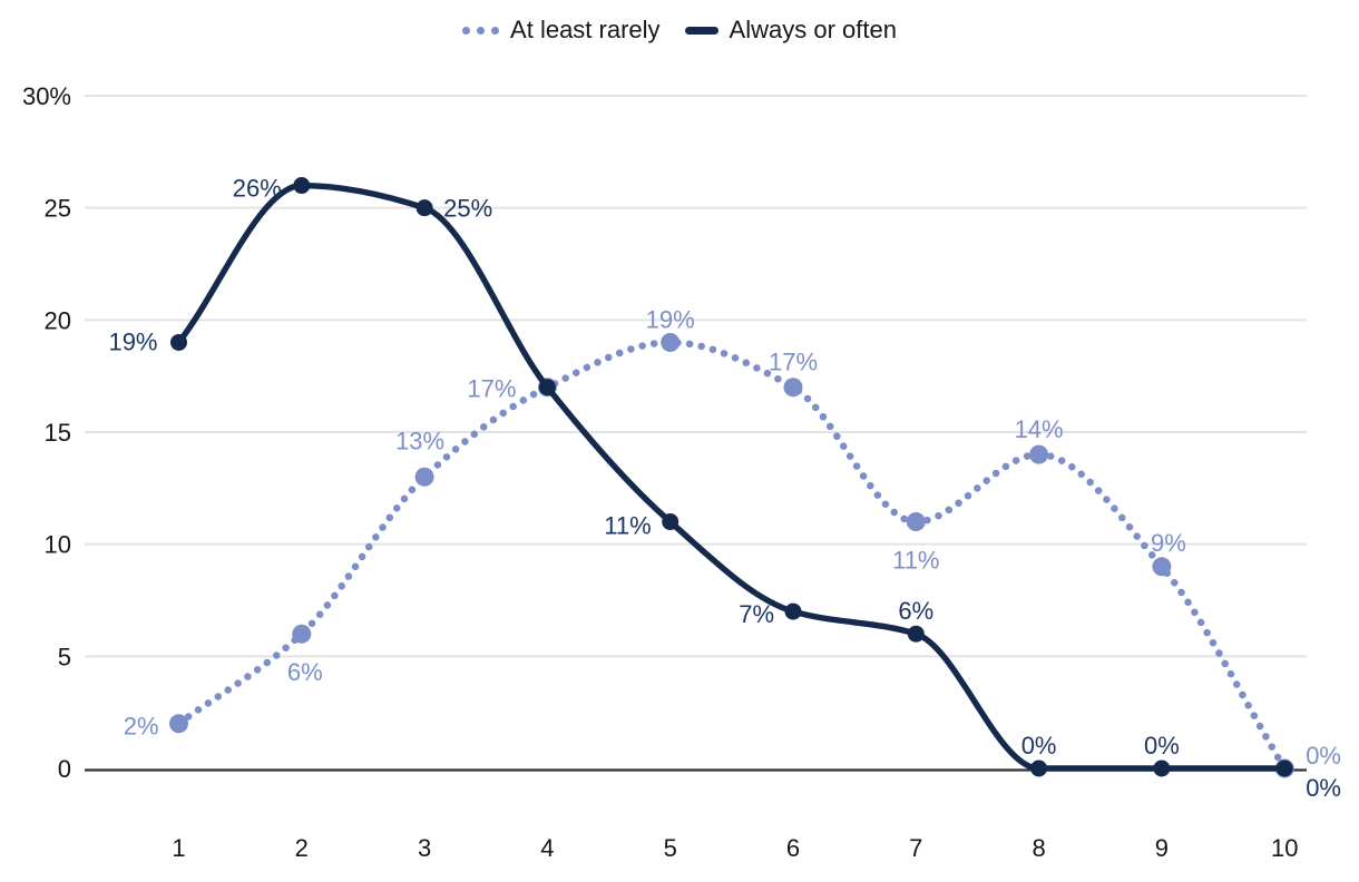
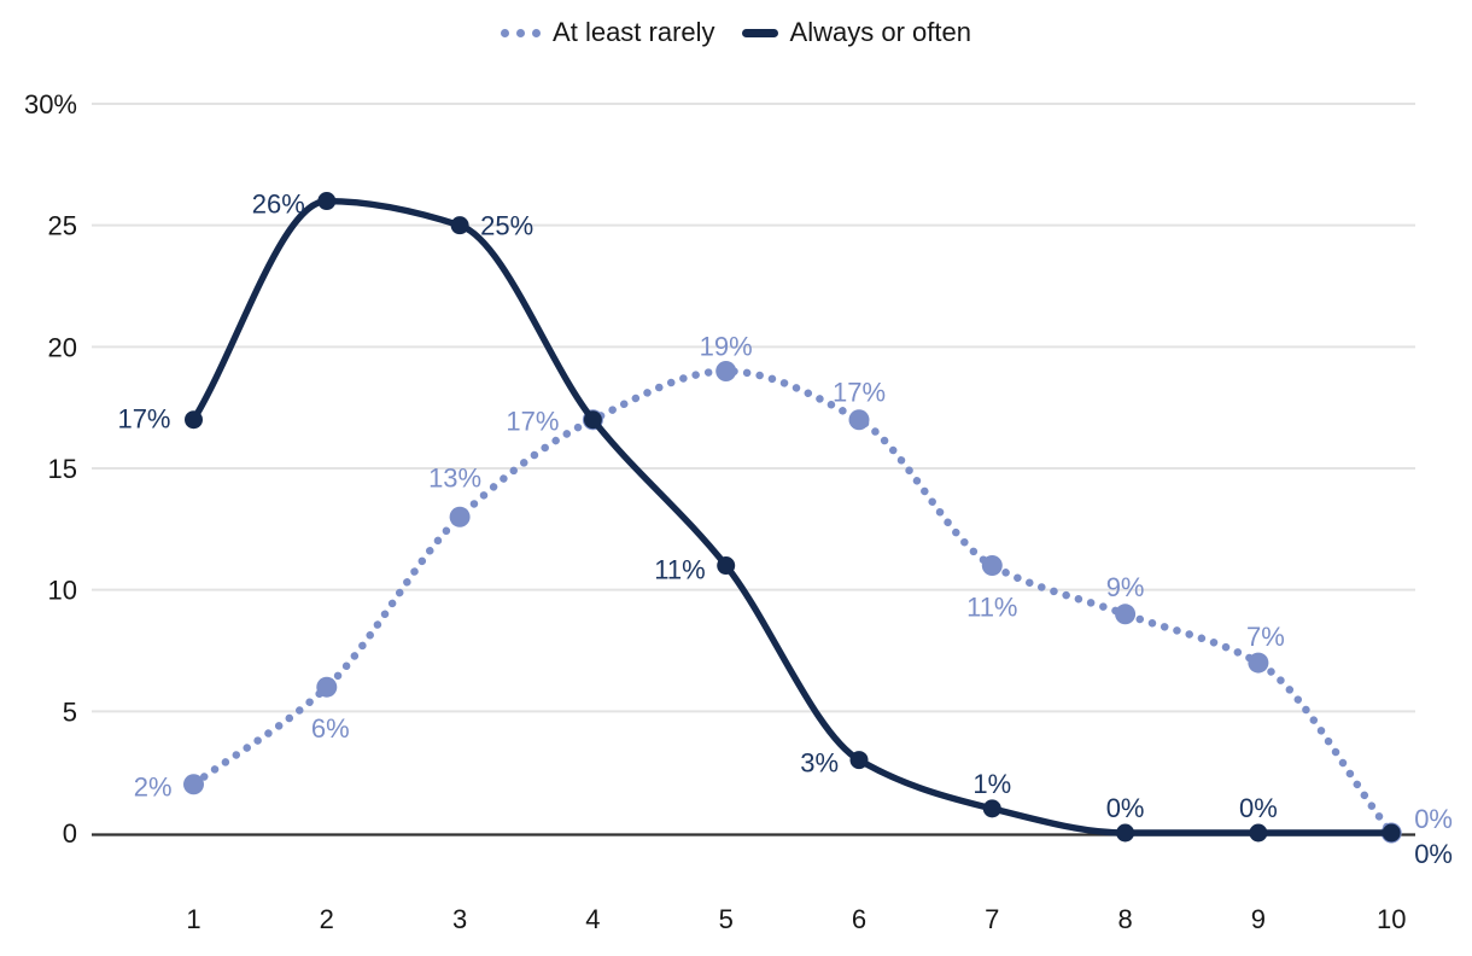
Always or often/1: 19% -> 17%
Always or often/6: 7% -> 3%
Always or often/7: 6% -> 1%
At least rarely/8: 14% -> 9%
At least rarely/9: 9% -> 7%
